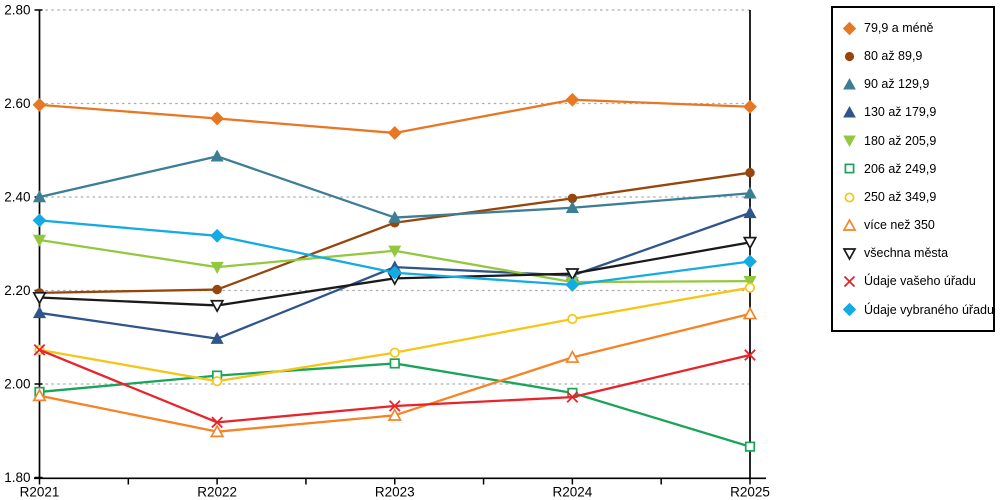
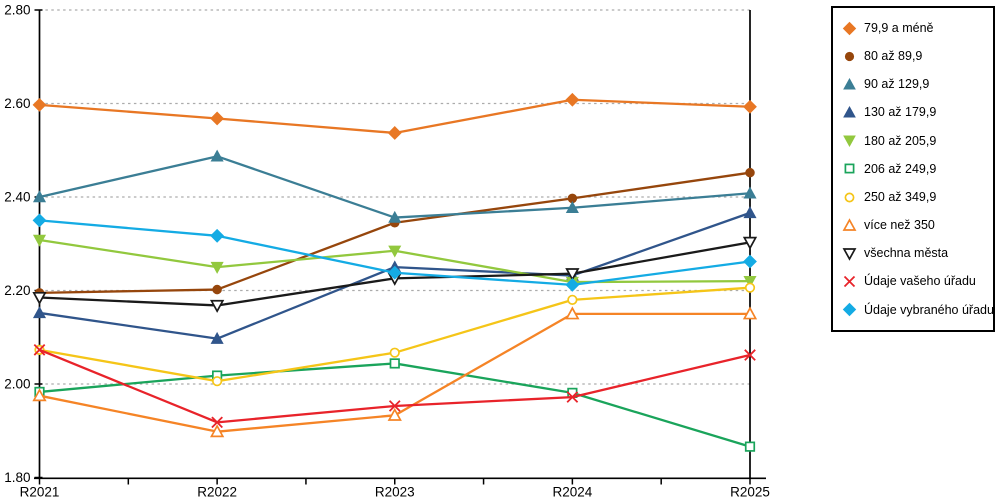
250 až 349,9/R2024: 2.14 -> 2.18
více než 350/R2024: 2.06 -> 2.15
